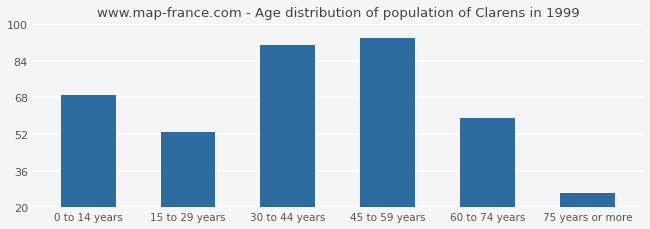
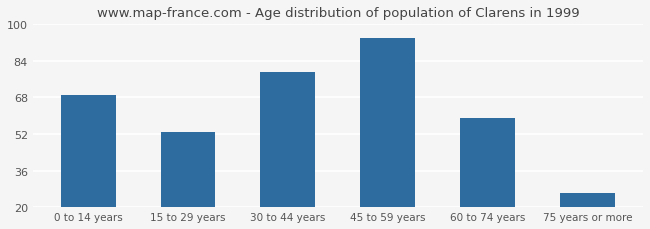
30 to 44 years: 91 -> 79
